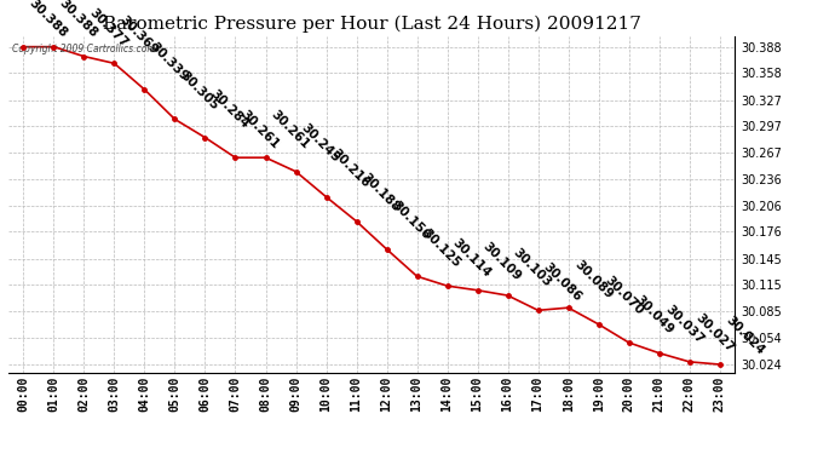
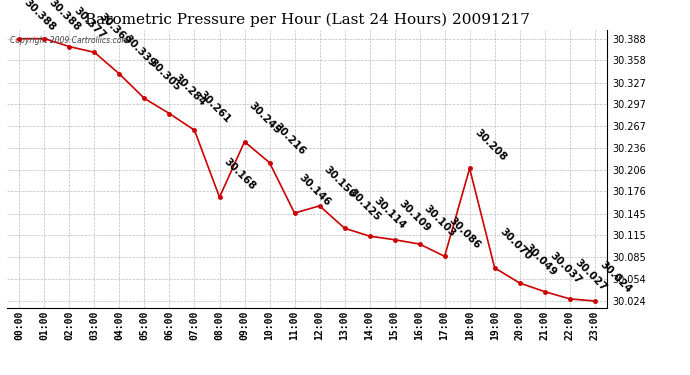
08:00: 30.261 -> 30.168
11:00: 30.188 -> 30.146
18:00: 30.089 -> 30.208
